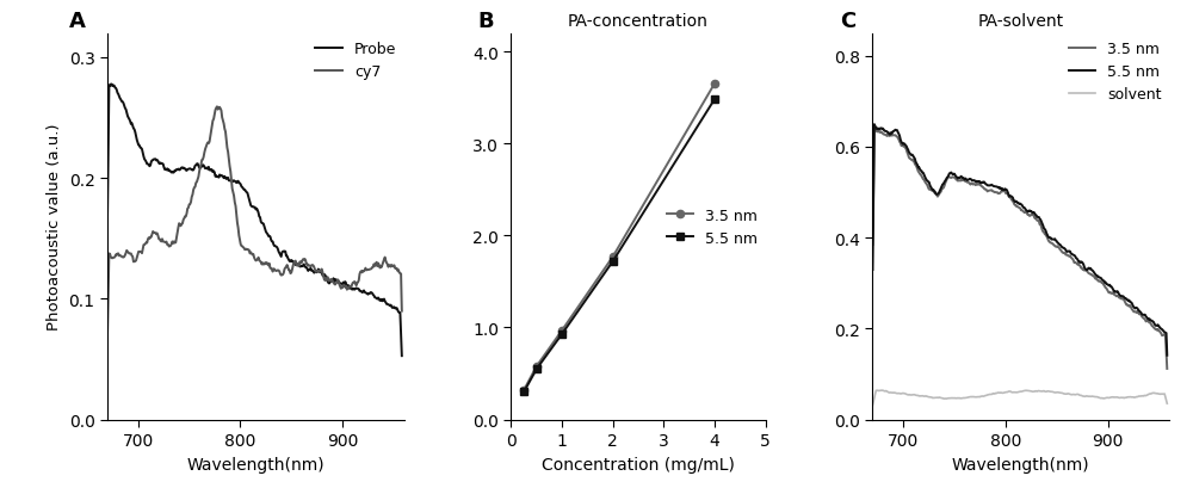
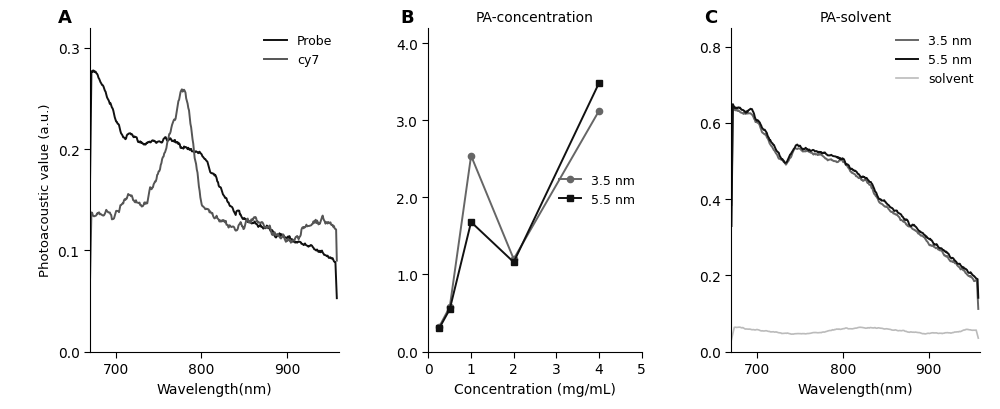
PA-concentration/3.5 nm/1: 0.97 -> 2.54
PA-concentration/5.5 nm/1: 0.93 -> 1.68
PA-concentration/3.5 nm/2: 1.77 -> 1.20
PA-concentration/5.5 nm/2: 1.72 -> 1.16
PA-concentration/3.5 nm/4: 3.65 -> 3.12
